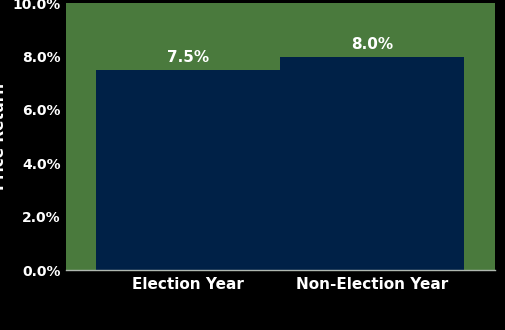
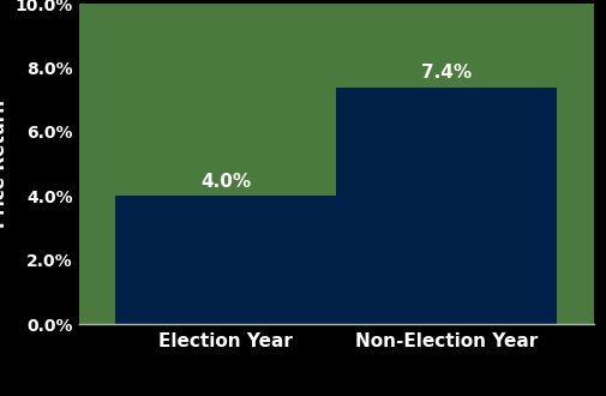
Election Year: 7.5% -> 4.0%
Non-Election Year: 8.0% -> 7.4%
